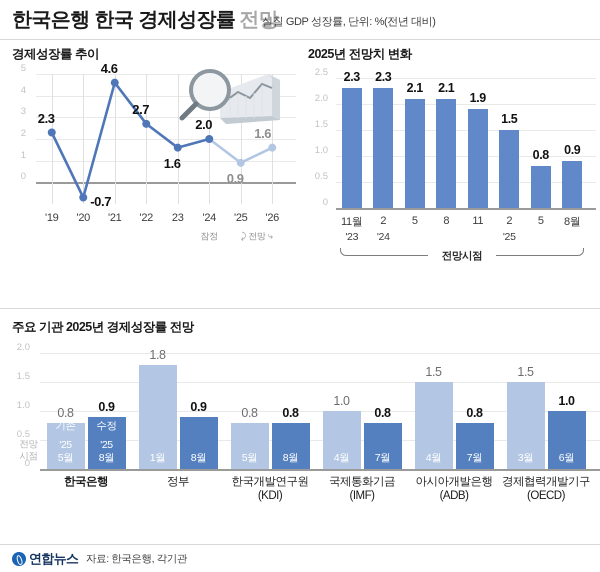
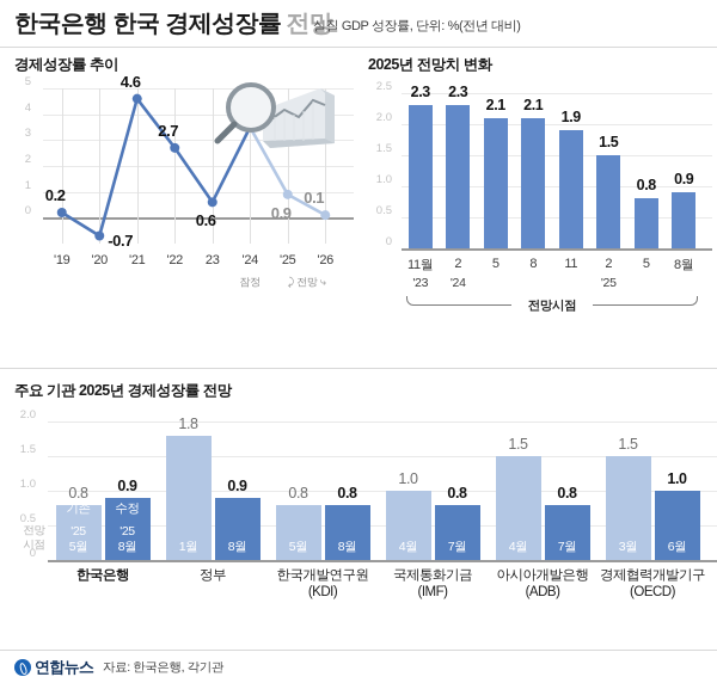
경제성장률 추이/'19: 2.3 -> 0.2
경제성장률 추이/23: 1.6 -> 0.6
경제성장률 추이/'24: 2.0 -> 3.5
경제성장률 추이/'26: 1.6 -> 0.1
